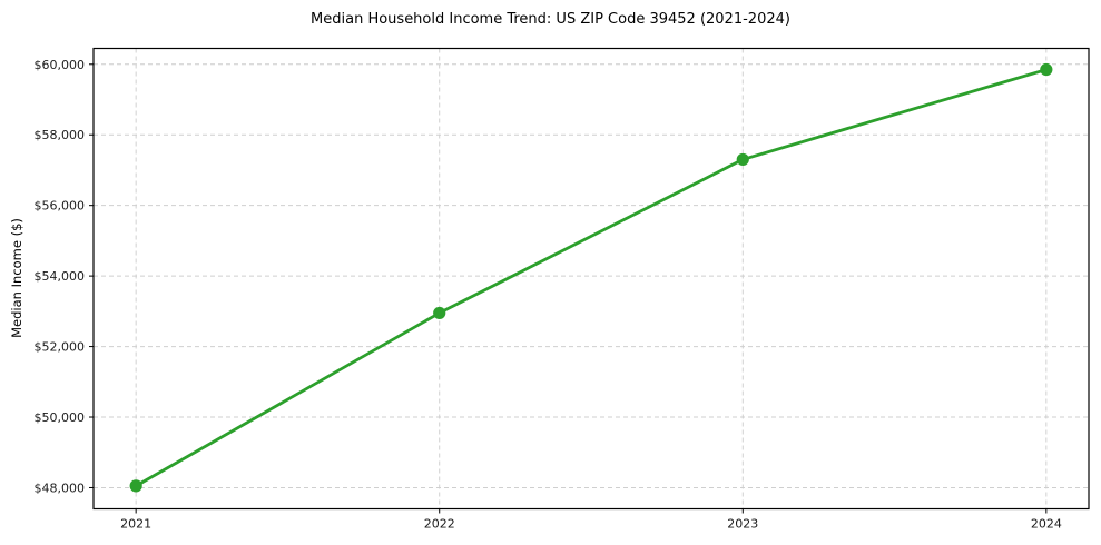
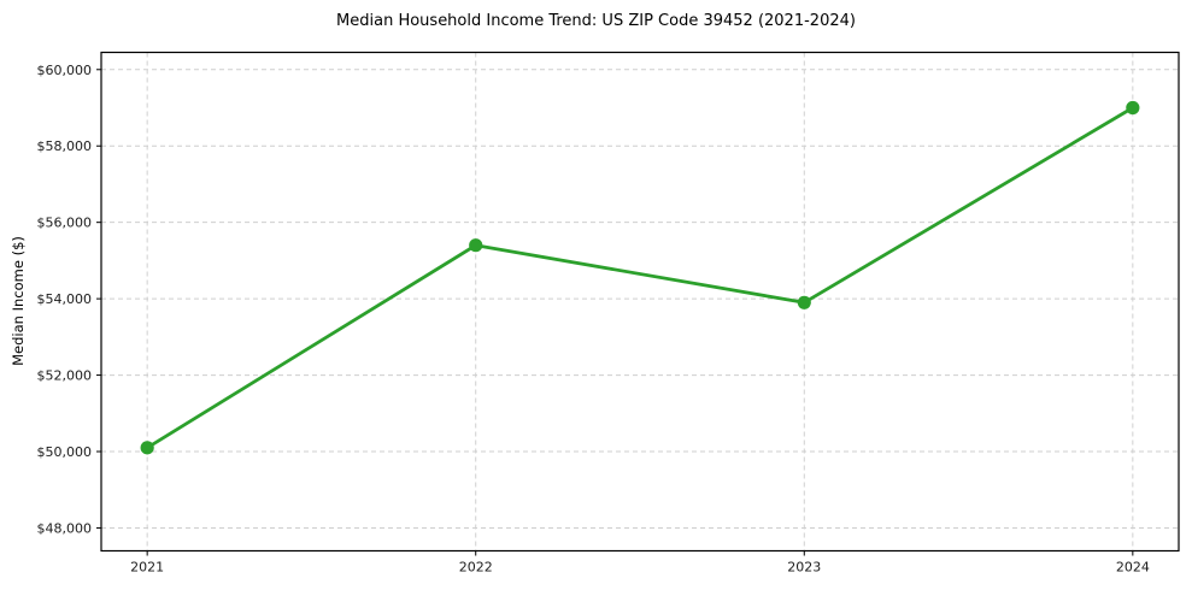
2021: $48000 -> $50100
2022: $53000 -> $55400
2023: $57300 -> $53900
2024: $59800 -> $59000
